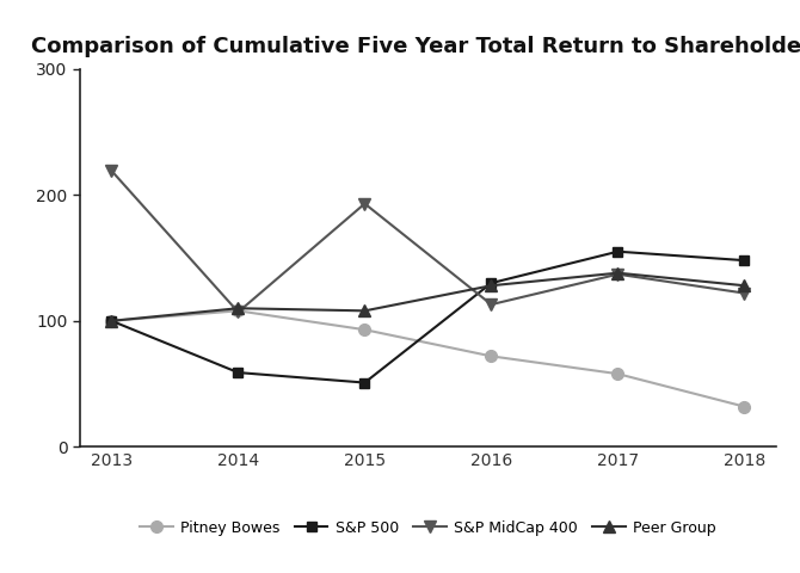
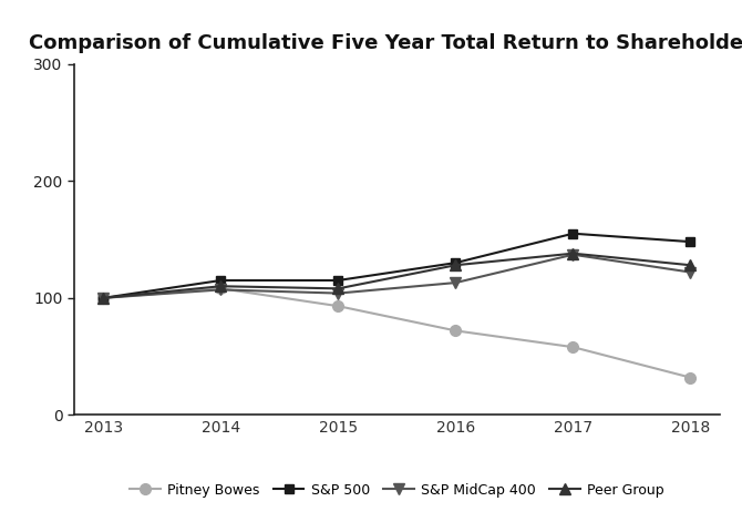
S&P MidCap 400/2013: 219 -> 100
S&P 500/2014: 59 -> 115
S&P 500/2015: 51 -> 115
S&P MidCap 400/2015: 193 -> 104
